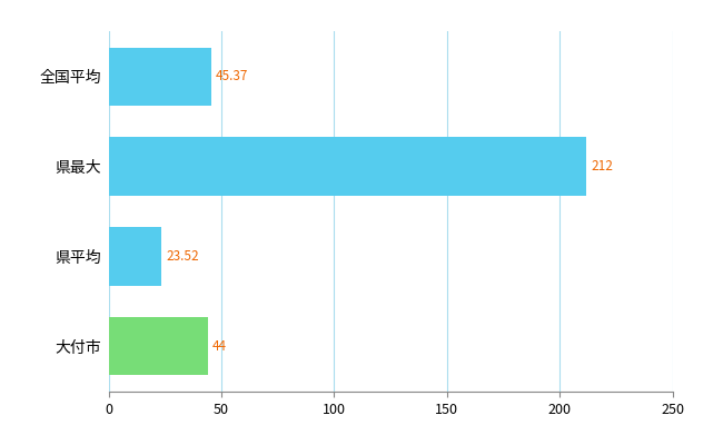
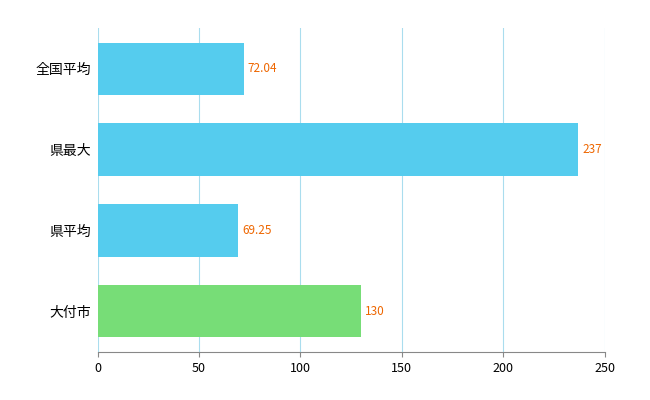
全国平均: 45.37 -> 72.04
県最大: 212 -> 237
県平均: 23.52 -> 69.25
大付市: 44 -> 130
